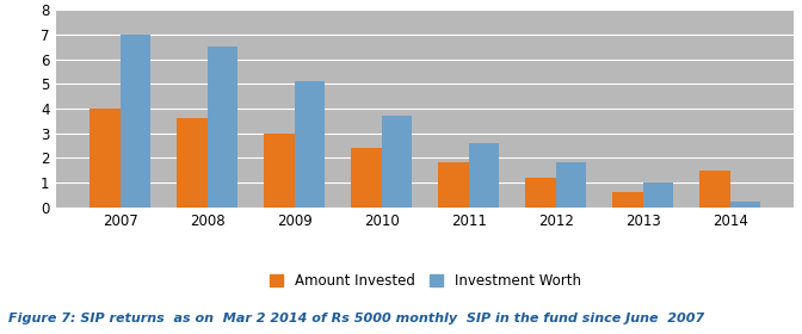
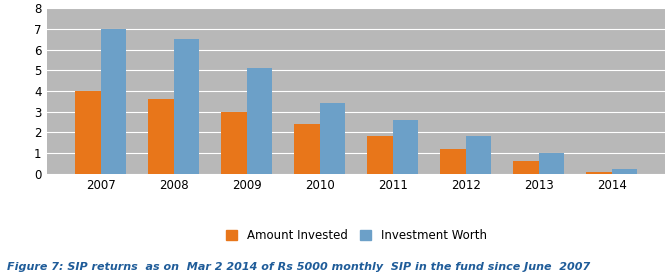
Investment Worth/2010: 3.7 -> 3.4
Amount Invested/2014: 1.5 -> 0.1
